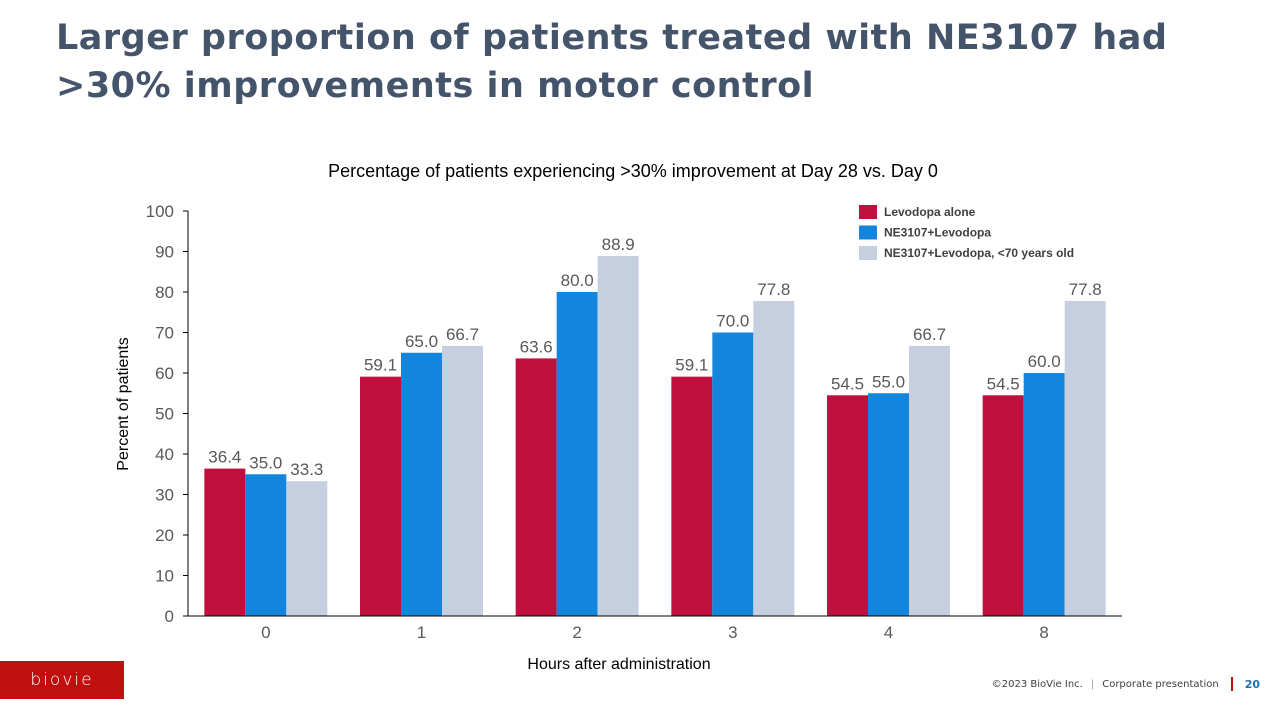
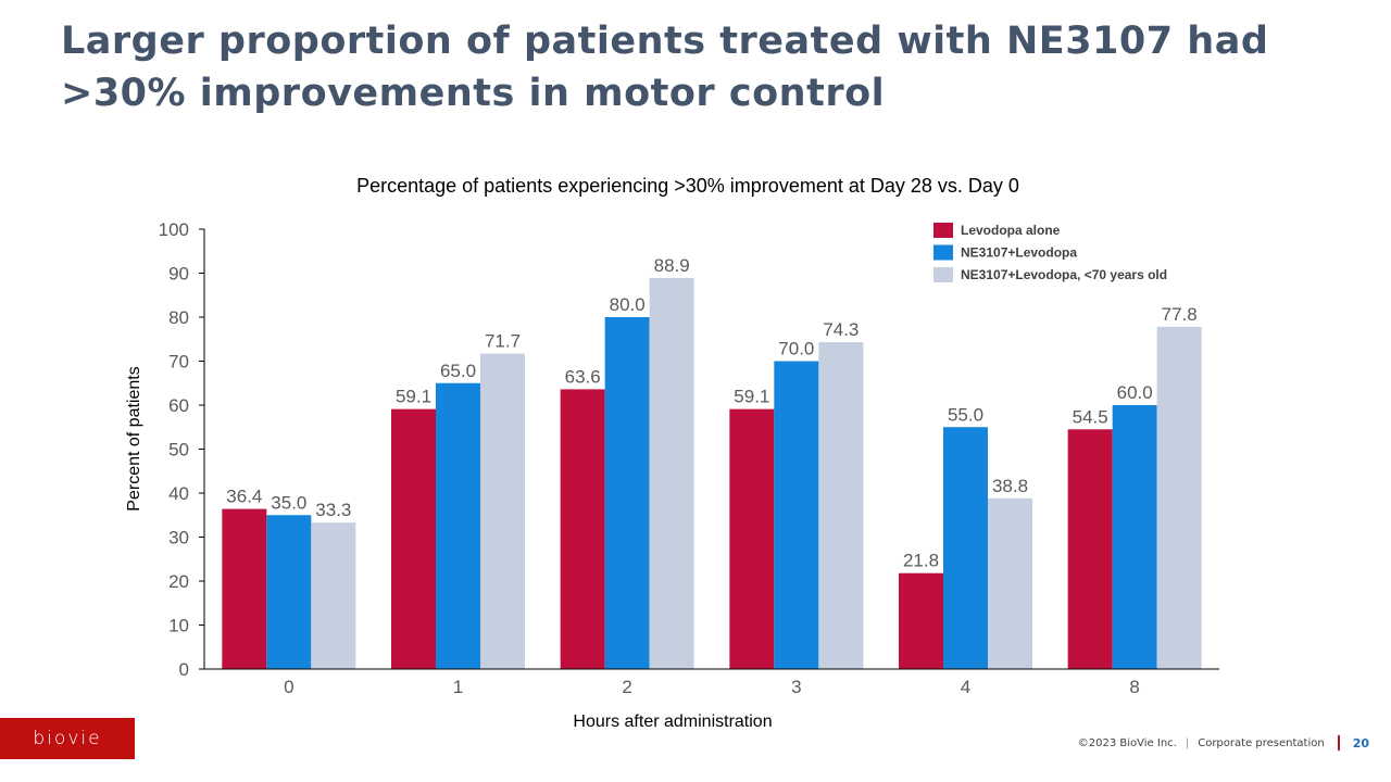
NE3107+Levodopa, <70 years old/1: 66.7 -> 71.7
NE3107+Levodopa, <70 years old/3: 77.8 -> 74.3
Levodopa alone/4: 54.5 -> 21.8
NE3107+Levodopa, <70 years old/4: 66.7 -> 38.8
